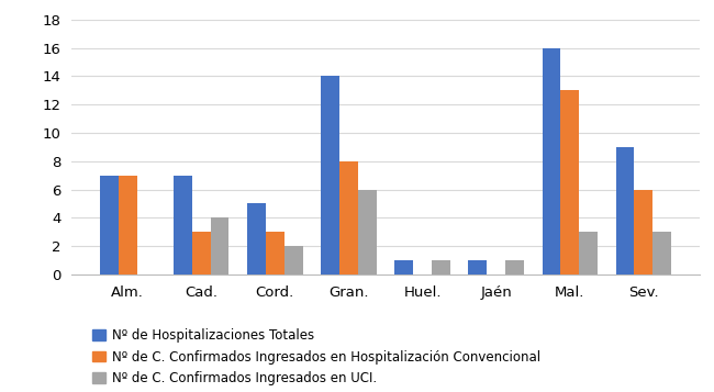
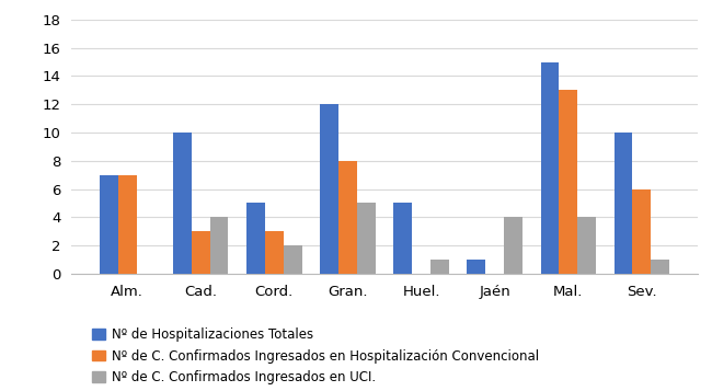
Nº de Hospitalizaciones Totales/Cad.: 7 -> 10
Nº de Hospitalizaciones Totales/Gran.: 14 -> 12
Nº de C. Confirmados Ingresados en UCI./Gran.: 6 -> 5
Nº de Hospitalizaciones Totales/Huel.: 1 -> 5
Nº de C. Confirmados Ingresados en UCI./Jaén: 1 -> 4
Nº de Hospitalizaciones Totales/Mal.: 16 -> 15
Nº de C. Confirmados Ingresados en UCI./Mal.: 3 -> 4
Nº de Hospitalizaciones Totales/Sev.: 9 -> 10
Nº de C. Confirmados Ingresados en UCI./Sev.: 3 -> 1
